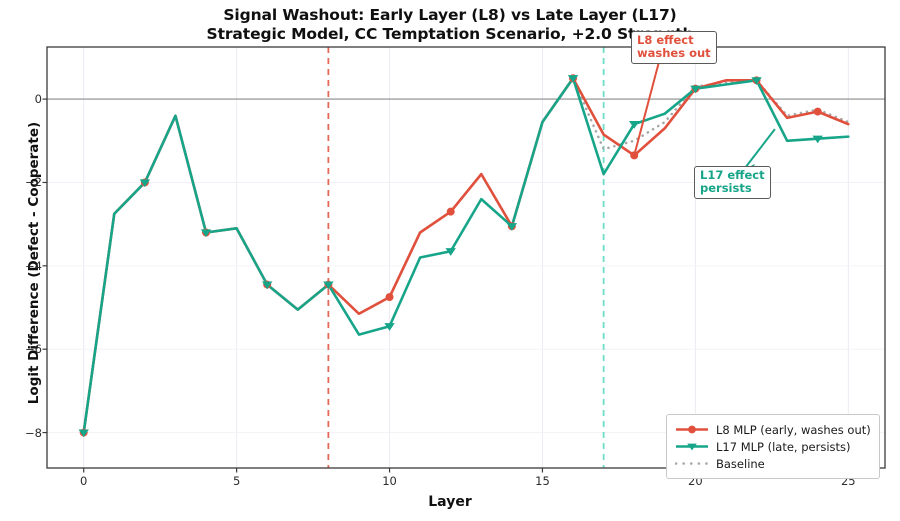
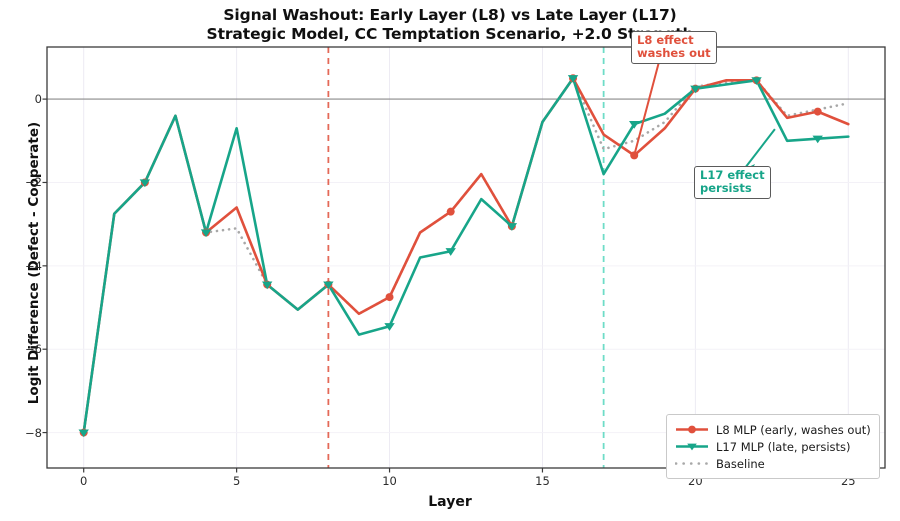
L8 MLP (early, washes out)/5: -3.1 -> -2.6
L17 MLP (late, persists)/5: -3.1 -> -0.7
Baseline/25: -0.6 -> -0.1
